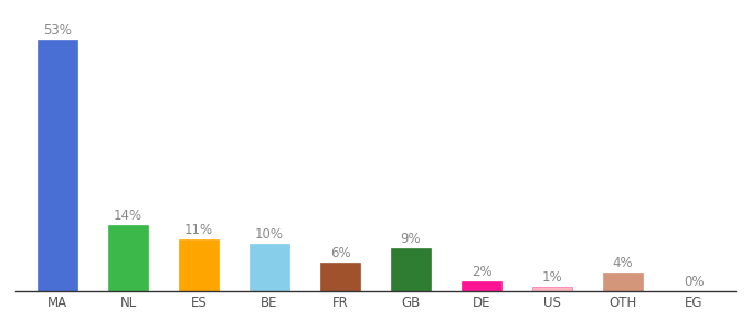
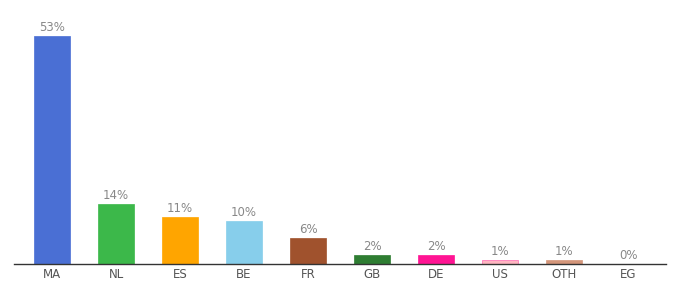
GB: 9% -> 2%
OTH: 4% -> 1%
